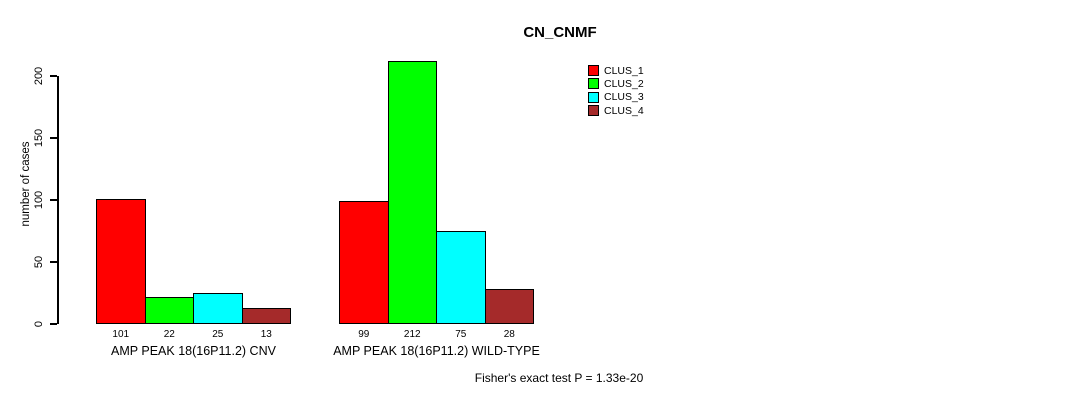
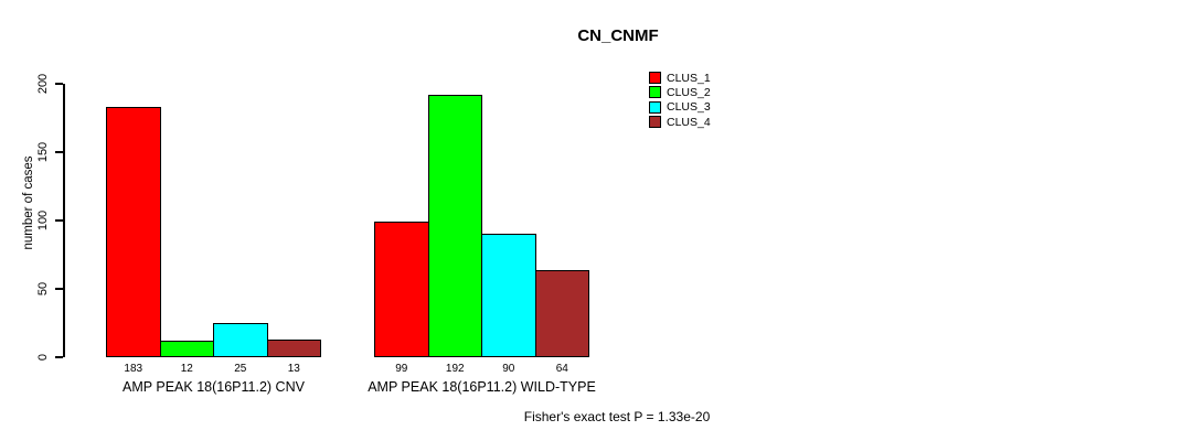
CLUS_1/AMP PEAK 18(16P11.2) CNV: 101 -> 183
CLUS_2/AMP PEAK 18(16P11.2) CNV: 22 -> 12
CLUS_2/AMP PEAK 18(16P11.2) WILD-TYPE: 212 -> 192
CLUS_3/AMP PEAK 18(16P11.2) WILD-TYPE: 75 -> 90
CLUS_4/AMP PEAK 18(16P11.2) WILD-TYPE: 28 -> 64
